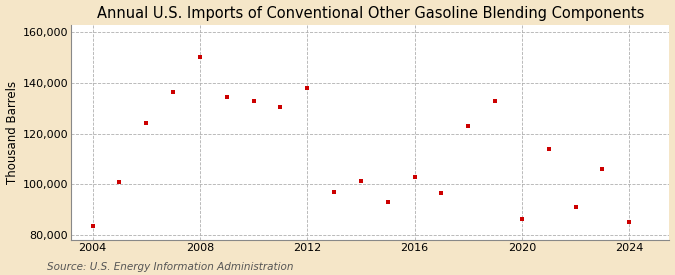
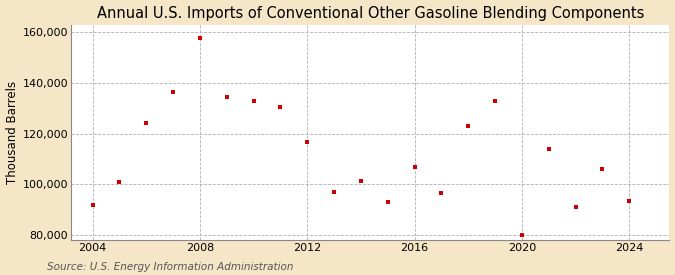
2004: 83,500 -> 92,000
2008: 150,000 -> 157,500
2012: 138,000 -> 116,500
2016: 103,000 -> 107,000
2020: 86,500 -> 80,000
2024: 85,000 -> 93,500
